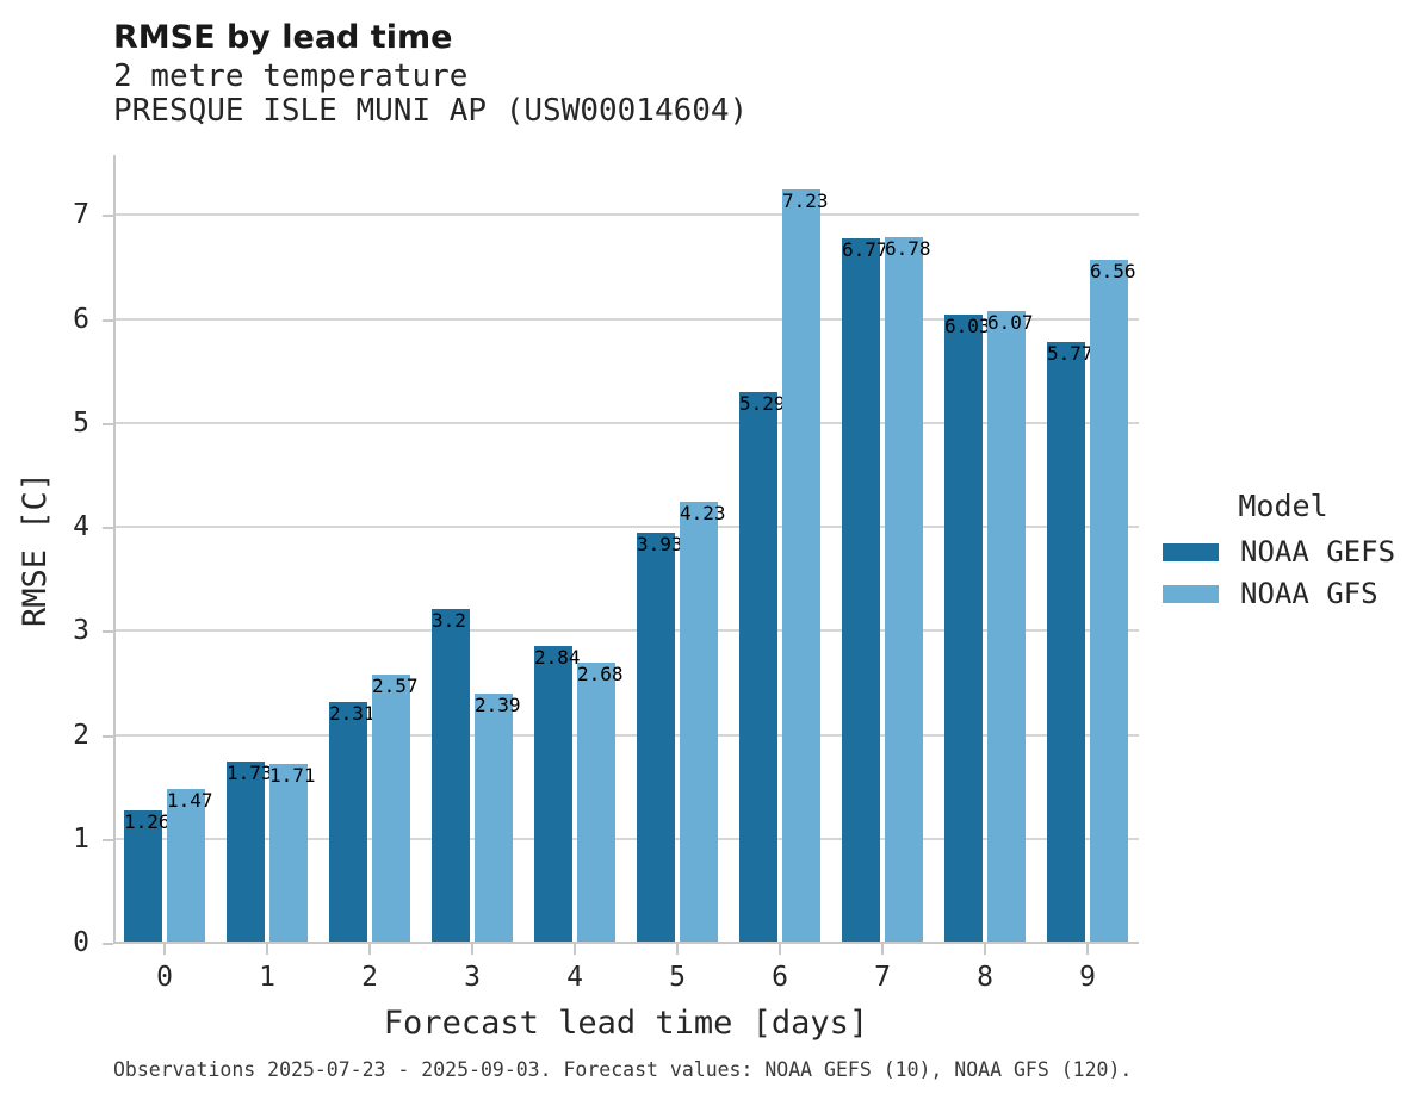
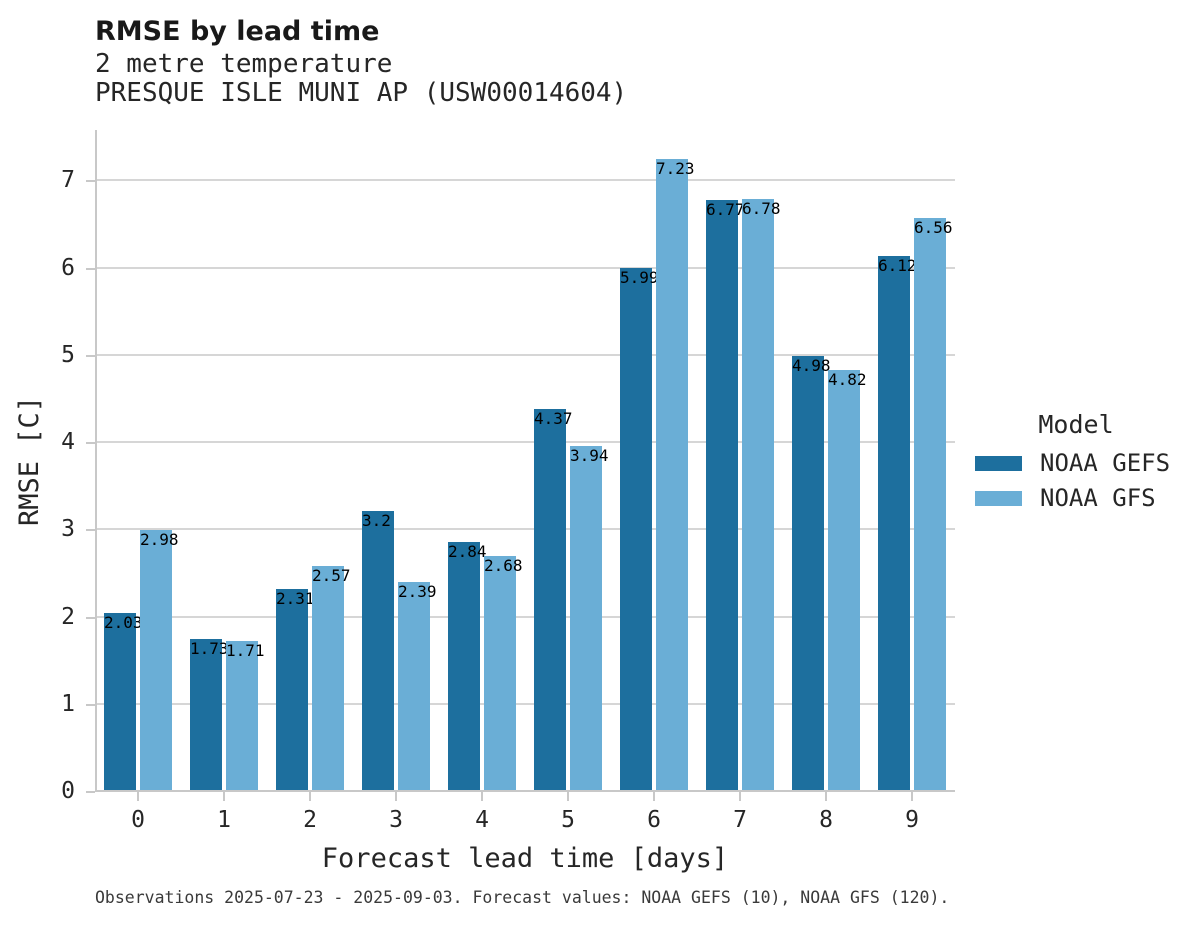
NOAA GEFS/0: 1.26 -> 2.03
NOAA GFS/0: 1.47 -> 2.98
NOAA GEFS/5: 3.93 -> 4.37
NOAA GFS/5: 4.23 -> 3.94
NOAA GEFS/6: 5.29 -> 5.99
NOAA GEFS/8: 6.03 -> 4.98
NOAA GFS/8: 6.07 -> 4.82
NOAA GEFS/9: 5.77 -> 6.12
